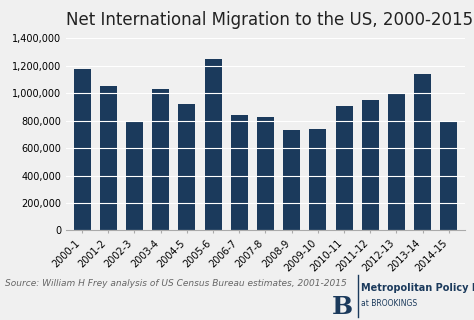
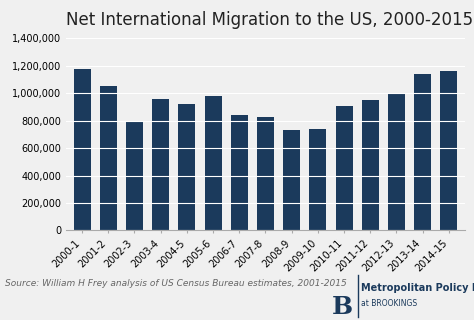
2003-4: 1,030,000 -> 960,000
2005-6: 1,250,000 -> 980,000
2014-15: 790,000 -> 1,160,000
